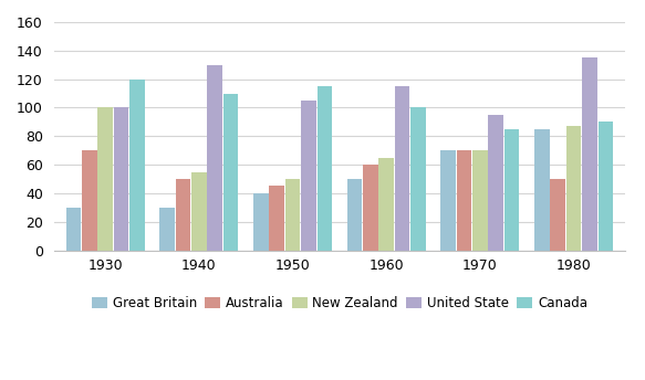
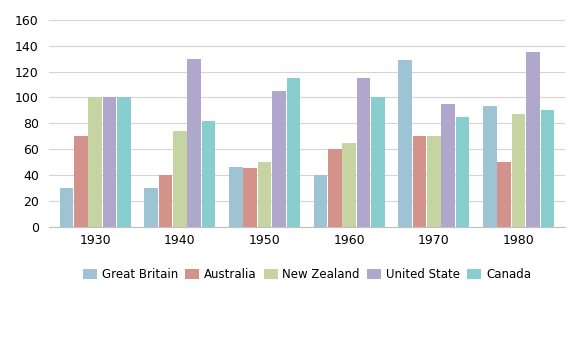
Canada/1930: 120 -> 100
Australia/1940: 50 -> 40
New Zealand/1940: 55 -> 74
Canada/1940: 110 -> 82
Great Britain/1950: 40 -> 46
Great Britain/1960: 50 -> 40
Great Britain/1970: 70 -> 129
Great Britain/1980: 85 -> 93
